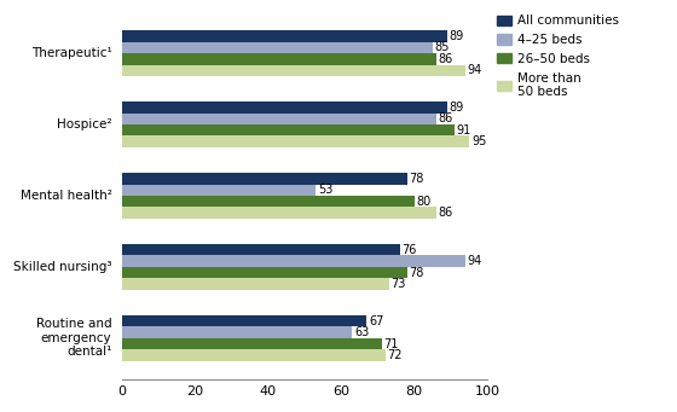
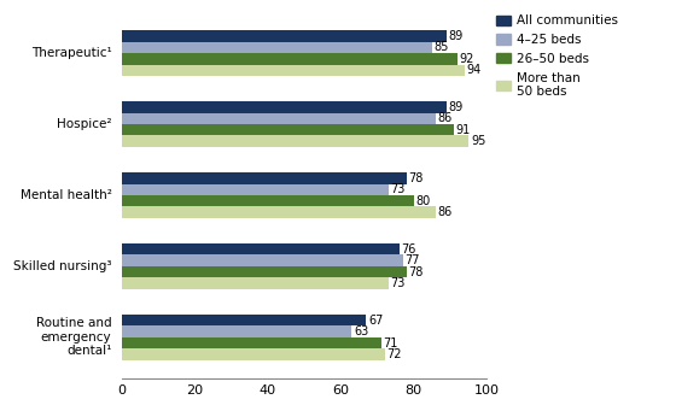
26–50 beds/Therapeutic¹: 86 -> 92
4–25 beds/Mental health²: 53 -> 73
4–25 beds/Skilled nursing³: 94 -> 77
